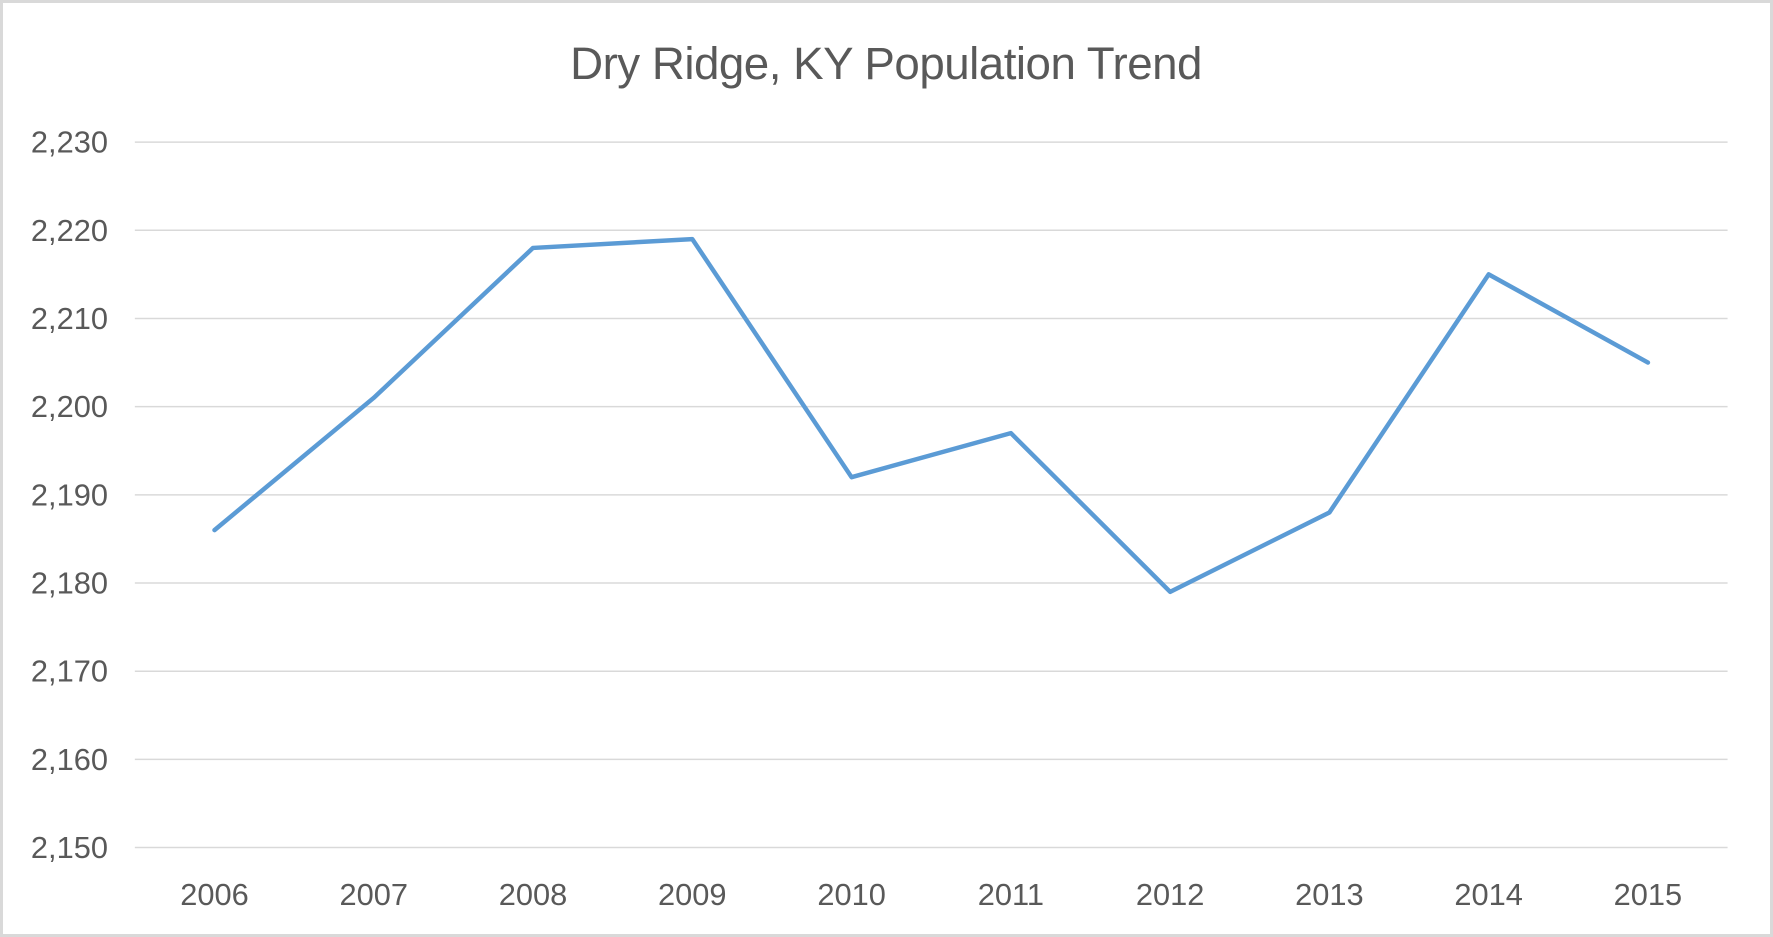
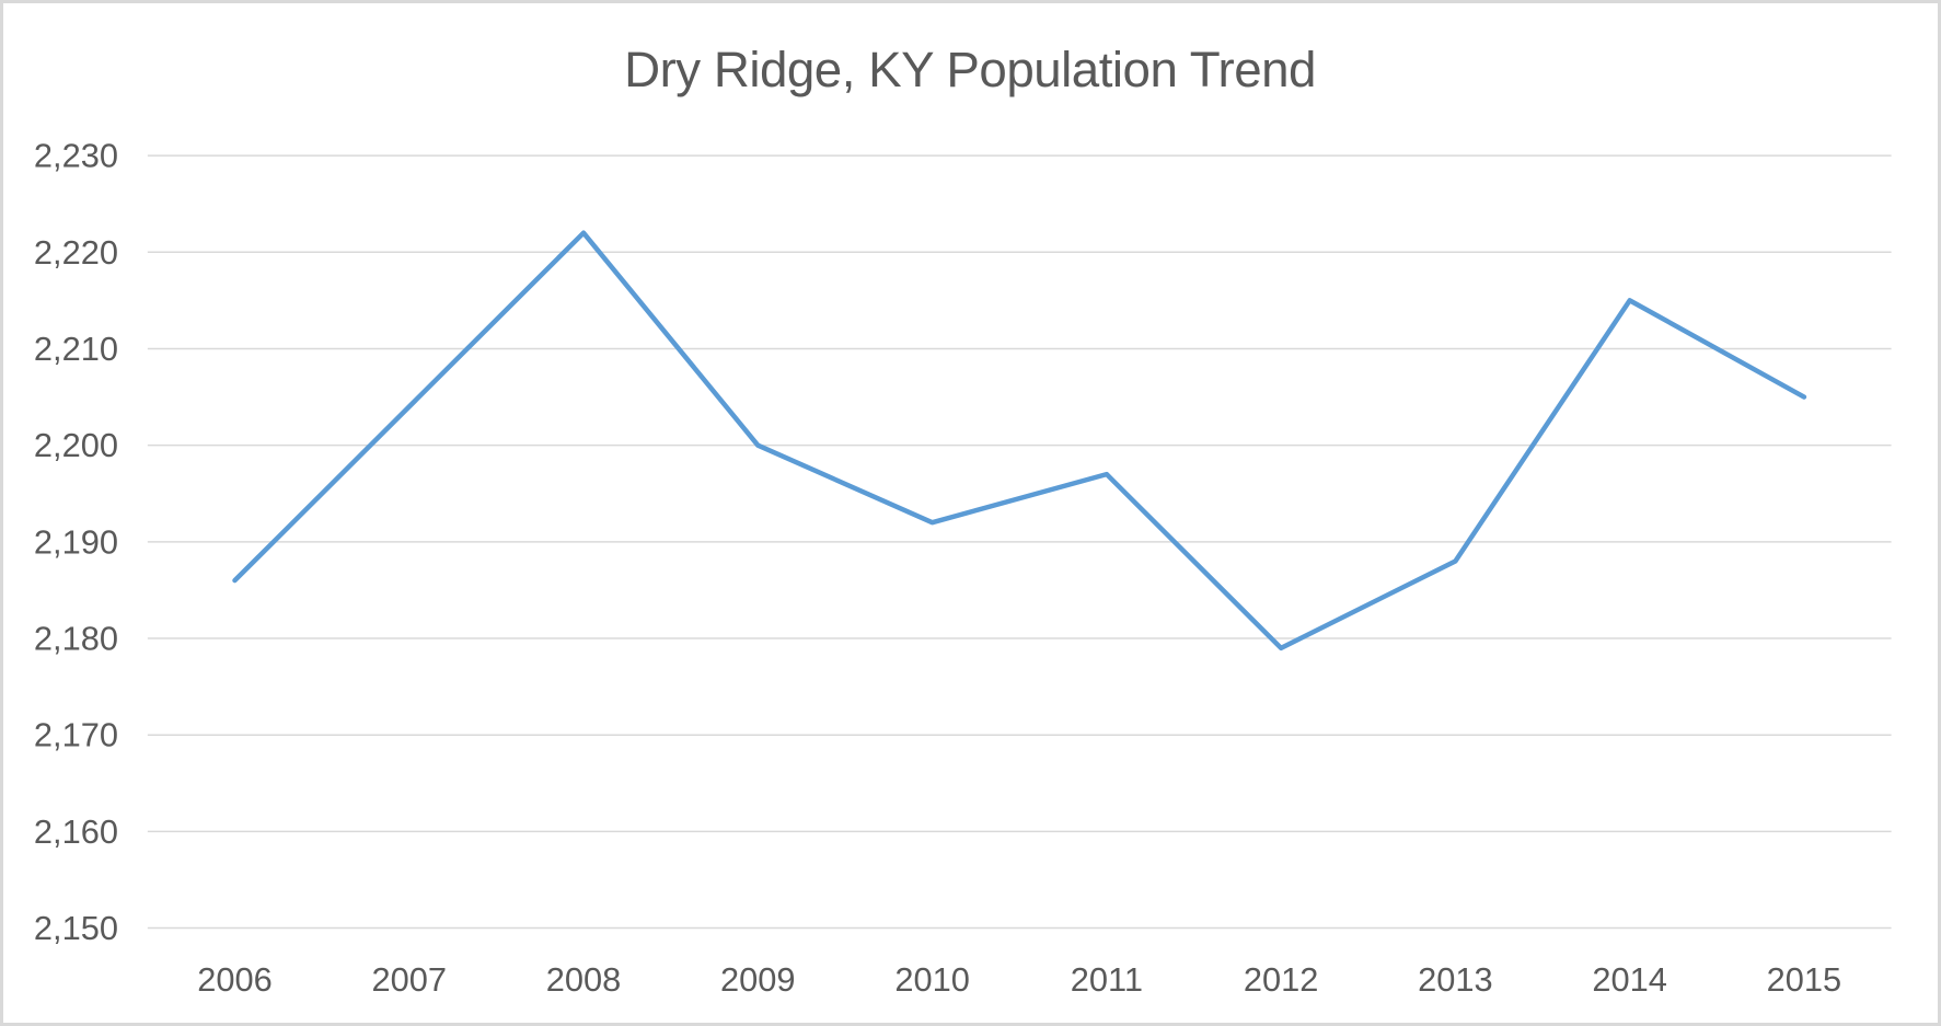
2007: 2201 -> 2204
2008: 2218 -> 2222
2009: 2219 -> 2200
